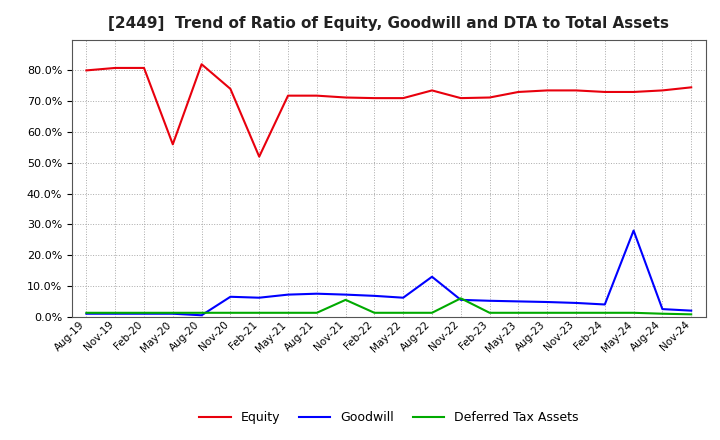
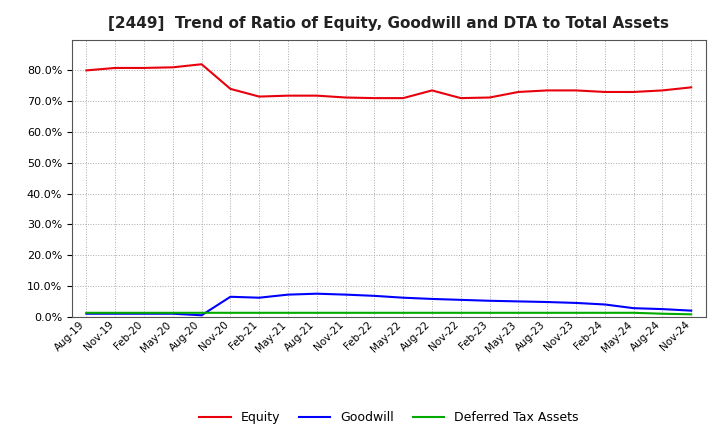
Equity/May-20: 56.0% -> 81.0%
Equity/Feb-21: 52.0% -> 71.5%
Deferred Tax Assets/Nov-21: 5.5% -> 1.3%
Goodwill/Aug-22: 13.0% -> 5.8%
Deferred Tax Assets/Nov-22: 6.0% -> 1.3%
Goodwill/May-24: 28.0% -> 2.8%
